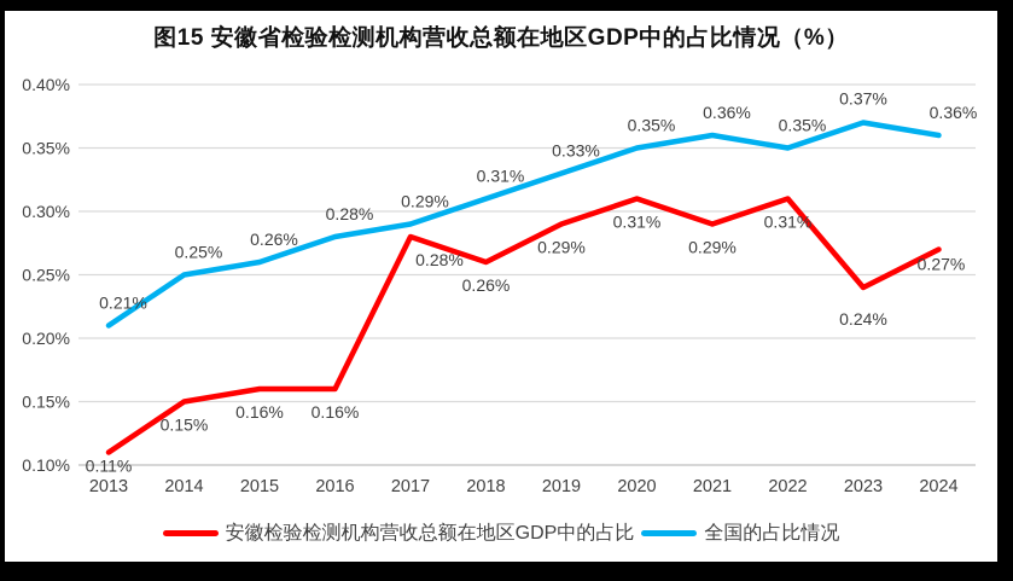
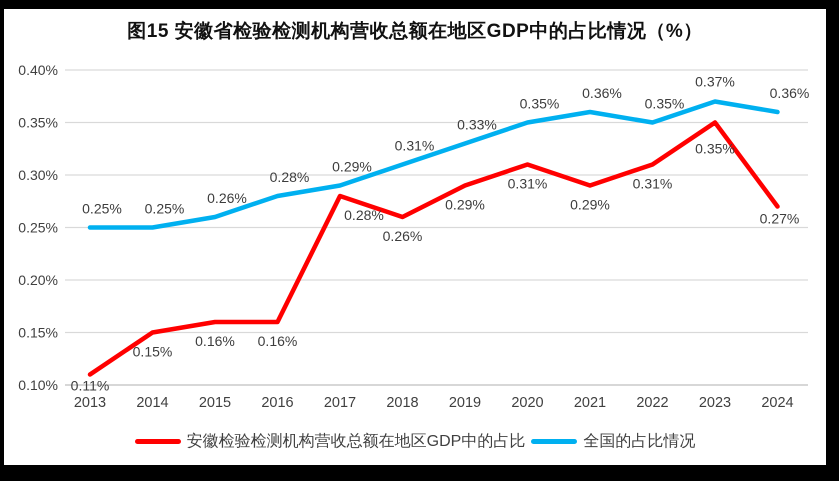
全国的占比情况/2013: 0.21% -> 0.25%
安徽检验检测机构营收总额在地区GDP中的占比/2023: 0.24% -> 0.35%
